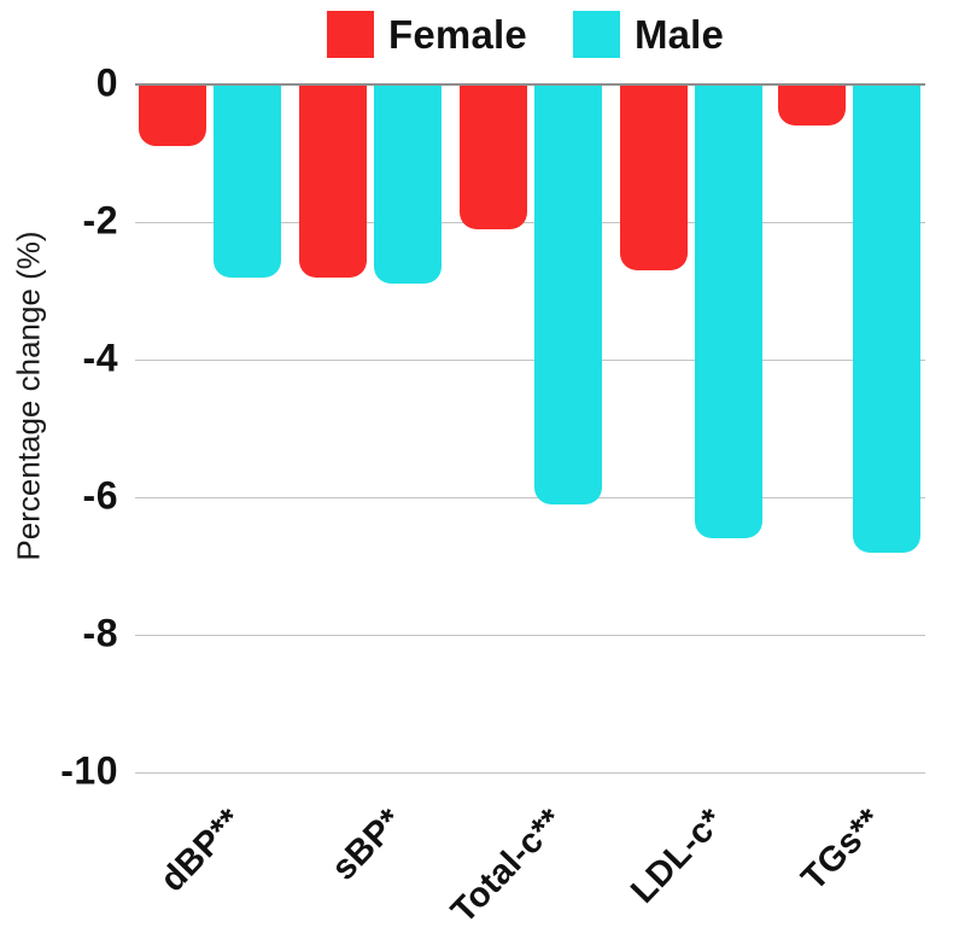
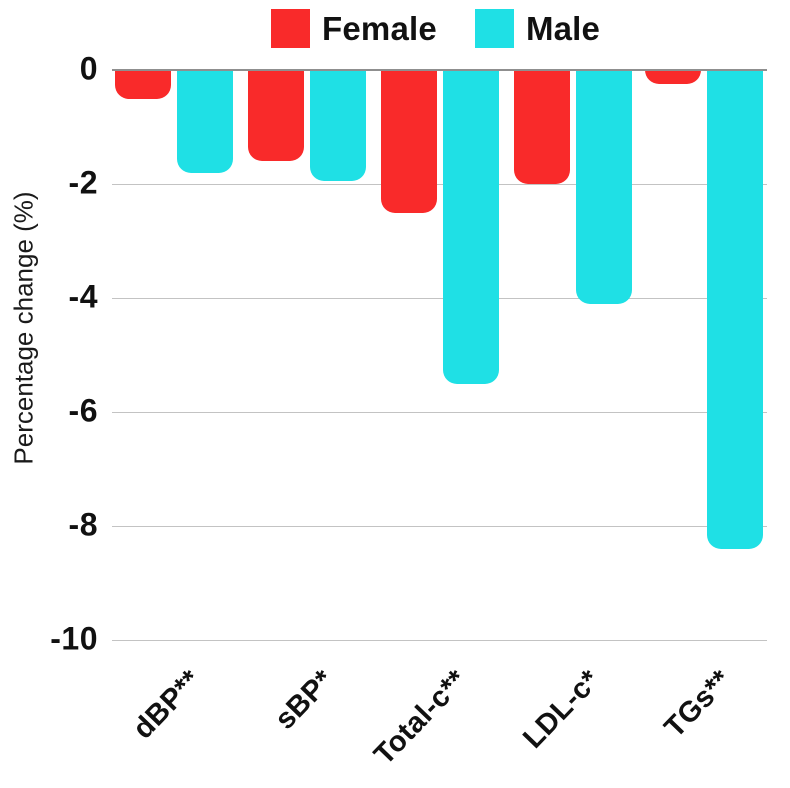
Female/dBP**: -0.9 -> -0.5
Male/dBP**: -2.8 -> -1.8
Female/sBP*: -2.8 -> -1.6
Male/sBP*: -2.9 -> -1.9
Female/Total-c**: -2.1 -> -2.5
Male/Total-c**: -6.1 -> -5.5
Female/LDL-c*: -2.7 -> -2.0
Male/LDL-c*: -6.6 -> -4.1
Female/TGs**: -0.6 -> -0.2
Male/TGs**: -6.8 -> -8.4
